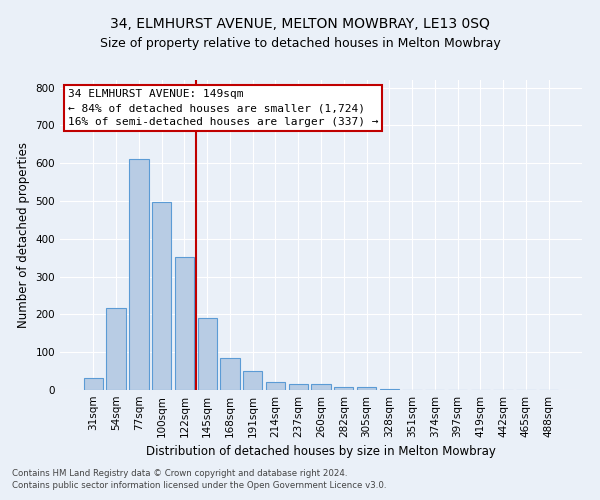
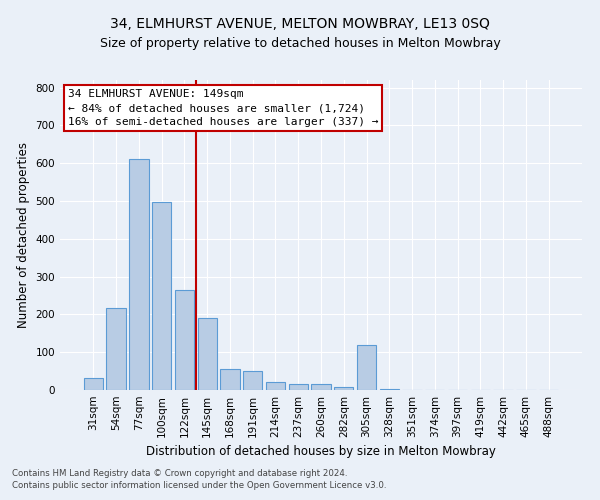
122sqm: 353 -> 265
168sqm: 85 -> 55
305sqm: 9 -> 120
